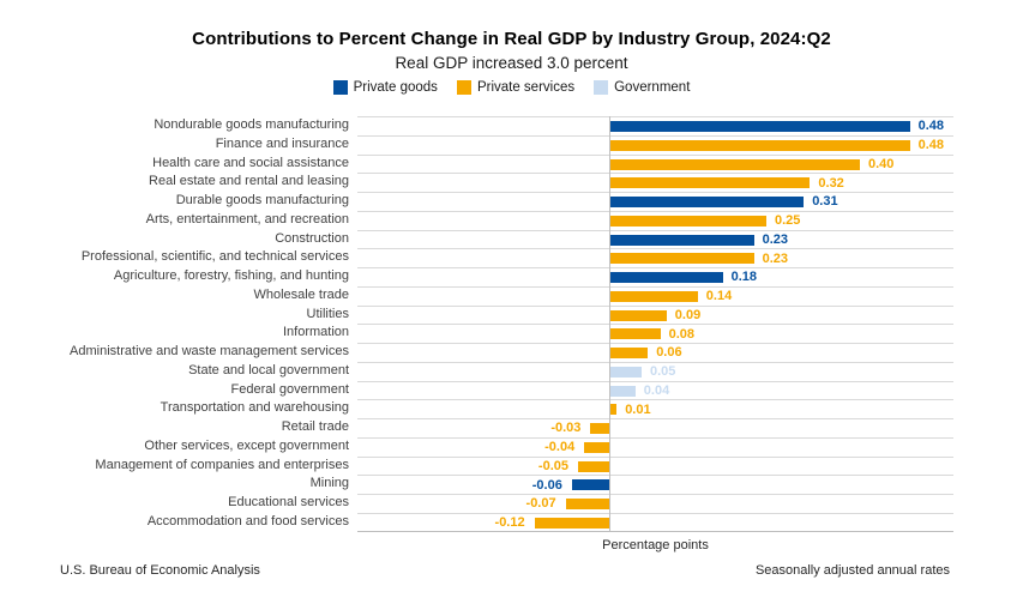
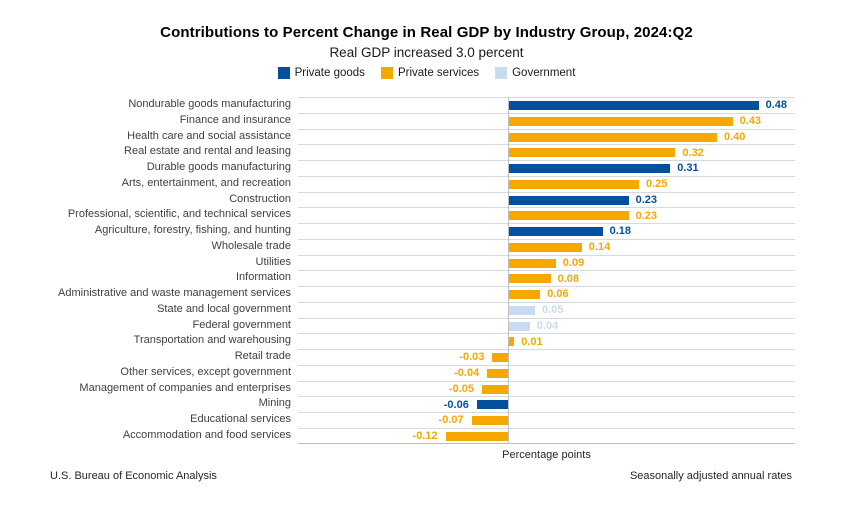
Finance and insurance: 0.48 -> 0.43
